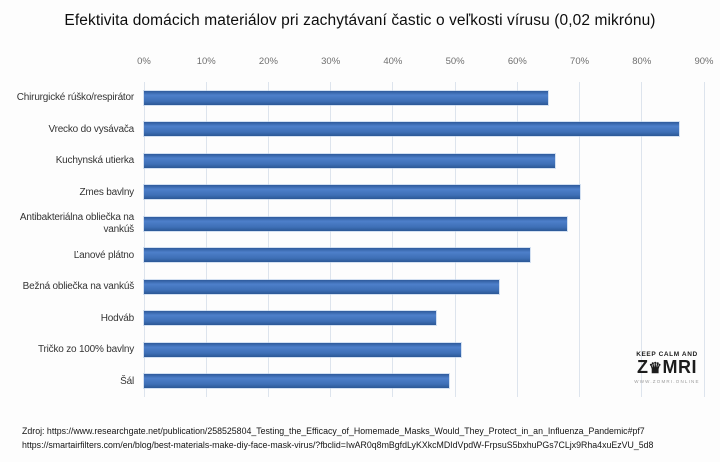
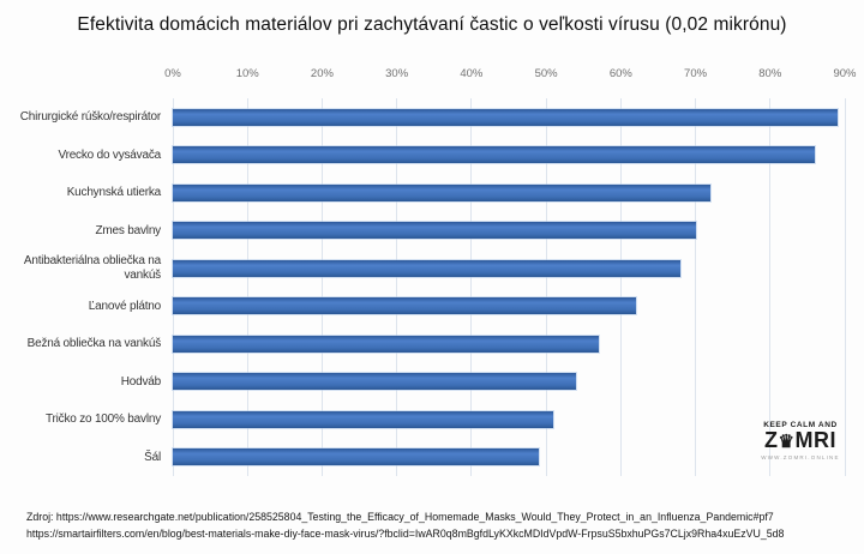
Chirurgické rúško/respirátor: 65% -> 89%
Kuchynská utierka: 66% -> 72%
Hodváb: 47% -> 54%
